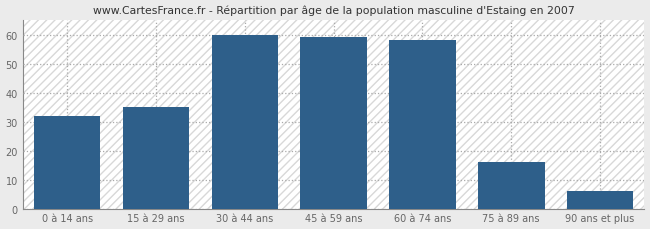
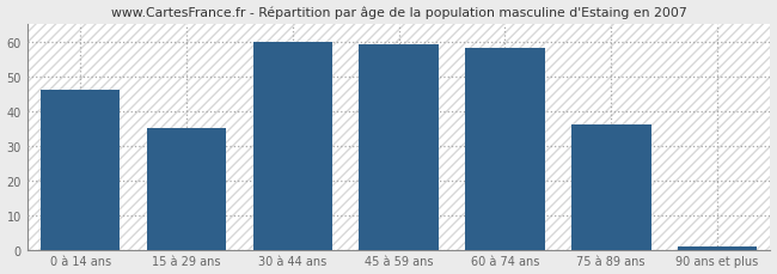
0 à 14 ans: 32 -> 46
75 à 89 ans: 16 -> 36
90 ans et plus: 6 -> 1
